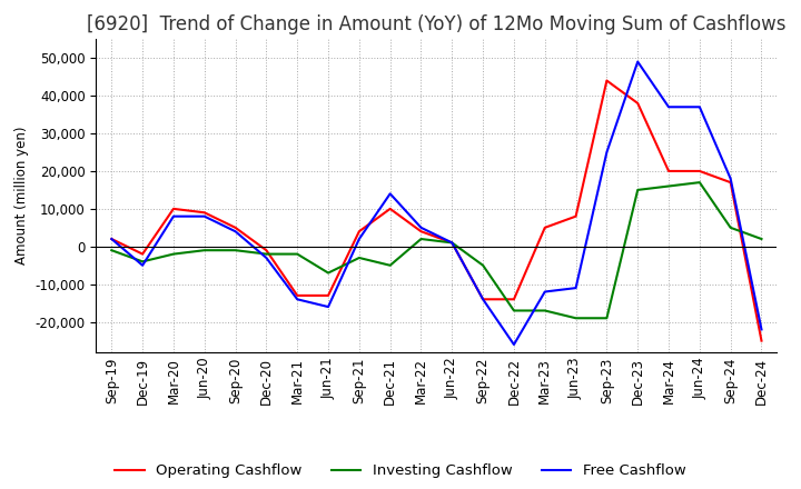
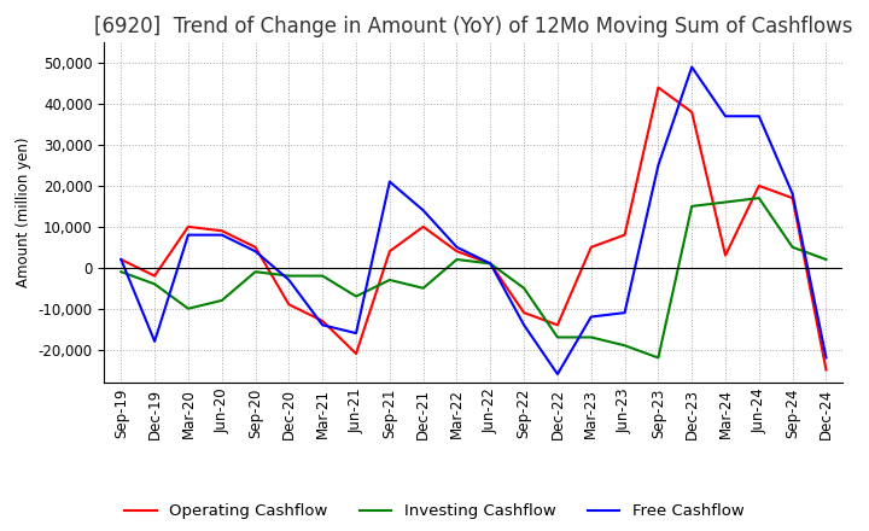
Free Cashflow/Dec-19: -5,000 -> -18,000
Investing Cashflow/Mar-20: -2,000 -> -10,000
Investing Cashflow/Jun-20: -1,000 -> -8,000
Operating Cashflow/Dec-20: -1,000 -> -9,000
Operating Cashflow/Jun-21: -13,000 -> -21,000
Free Cashflow/Sep-21: 2,000 -> 21,000
Operating Cashflow/Sep-22: -14,000 -> -11,000
Investing Cashflow/Sep-23: -19,000 -> -22,000
Operating Cashflow/Mar-24: 20,000 -> 3,000
